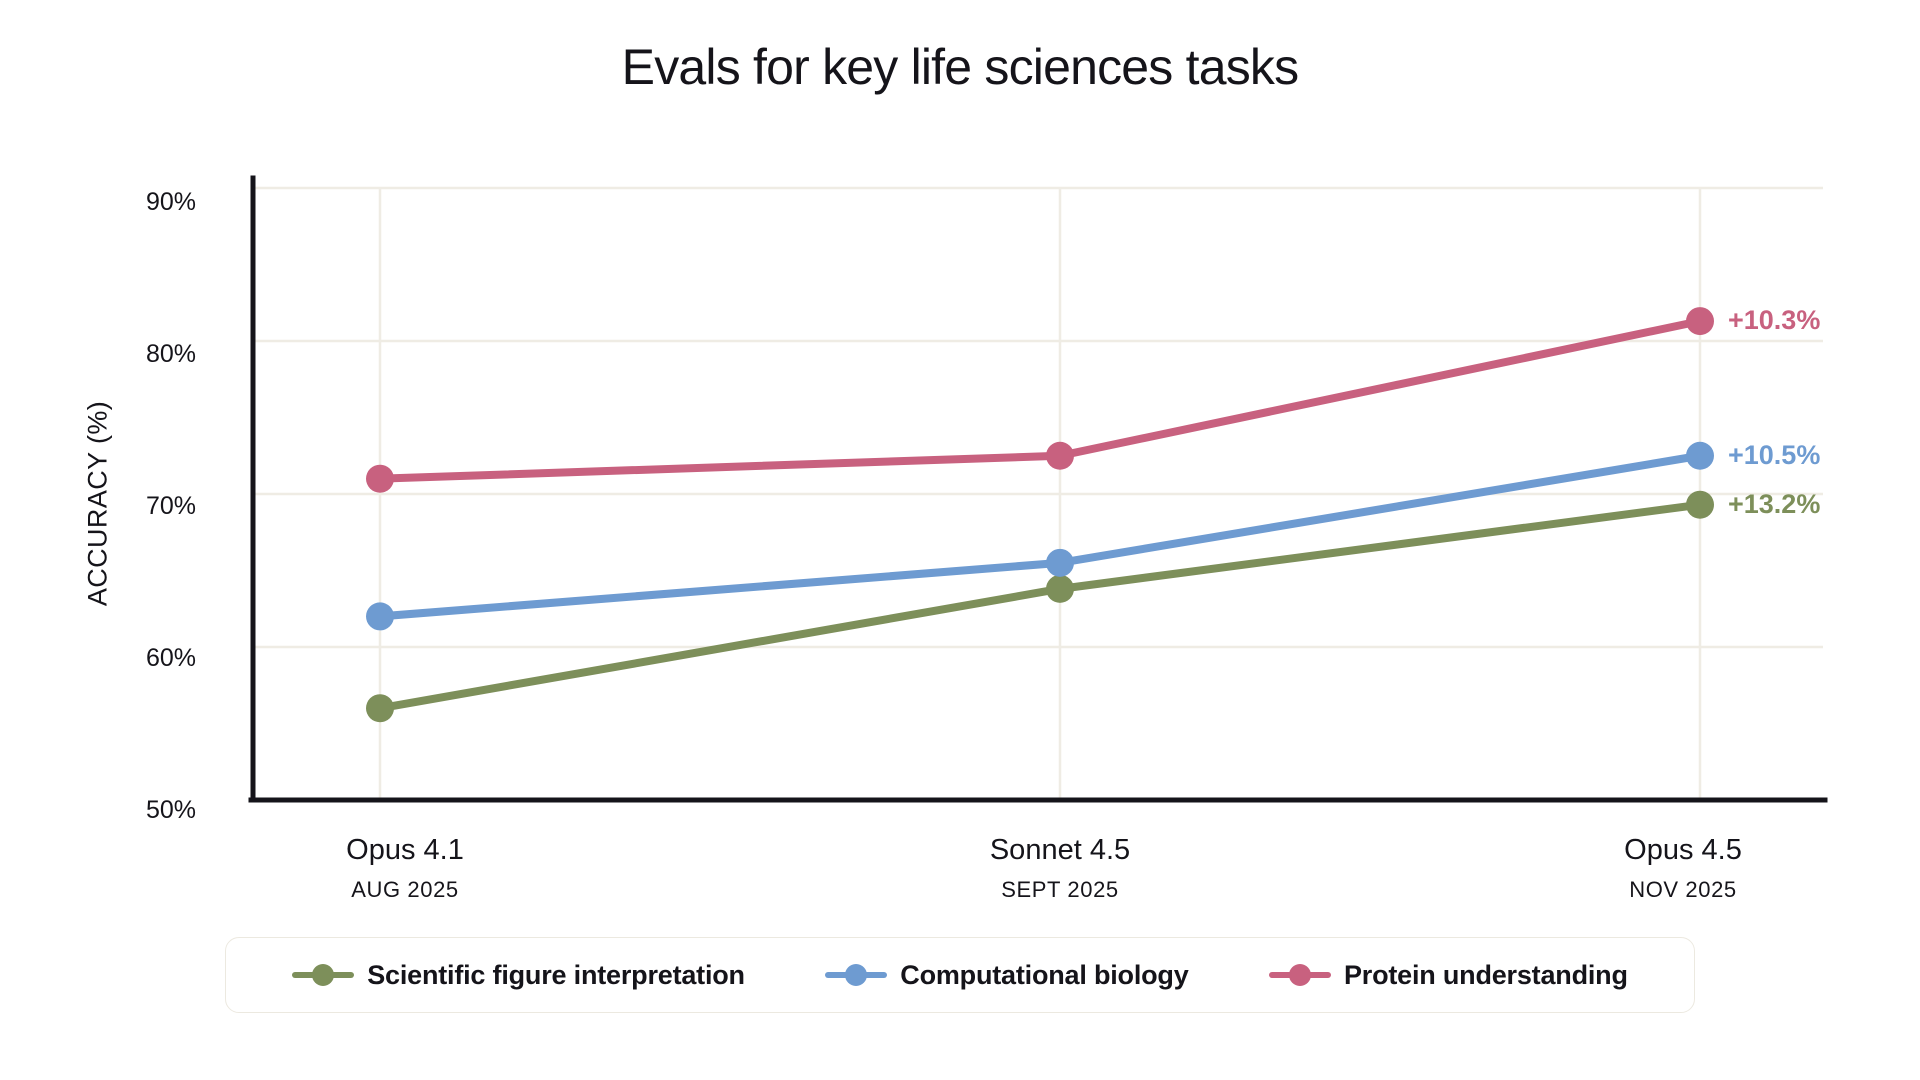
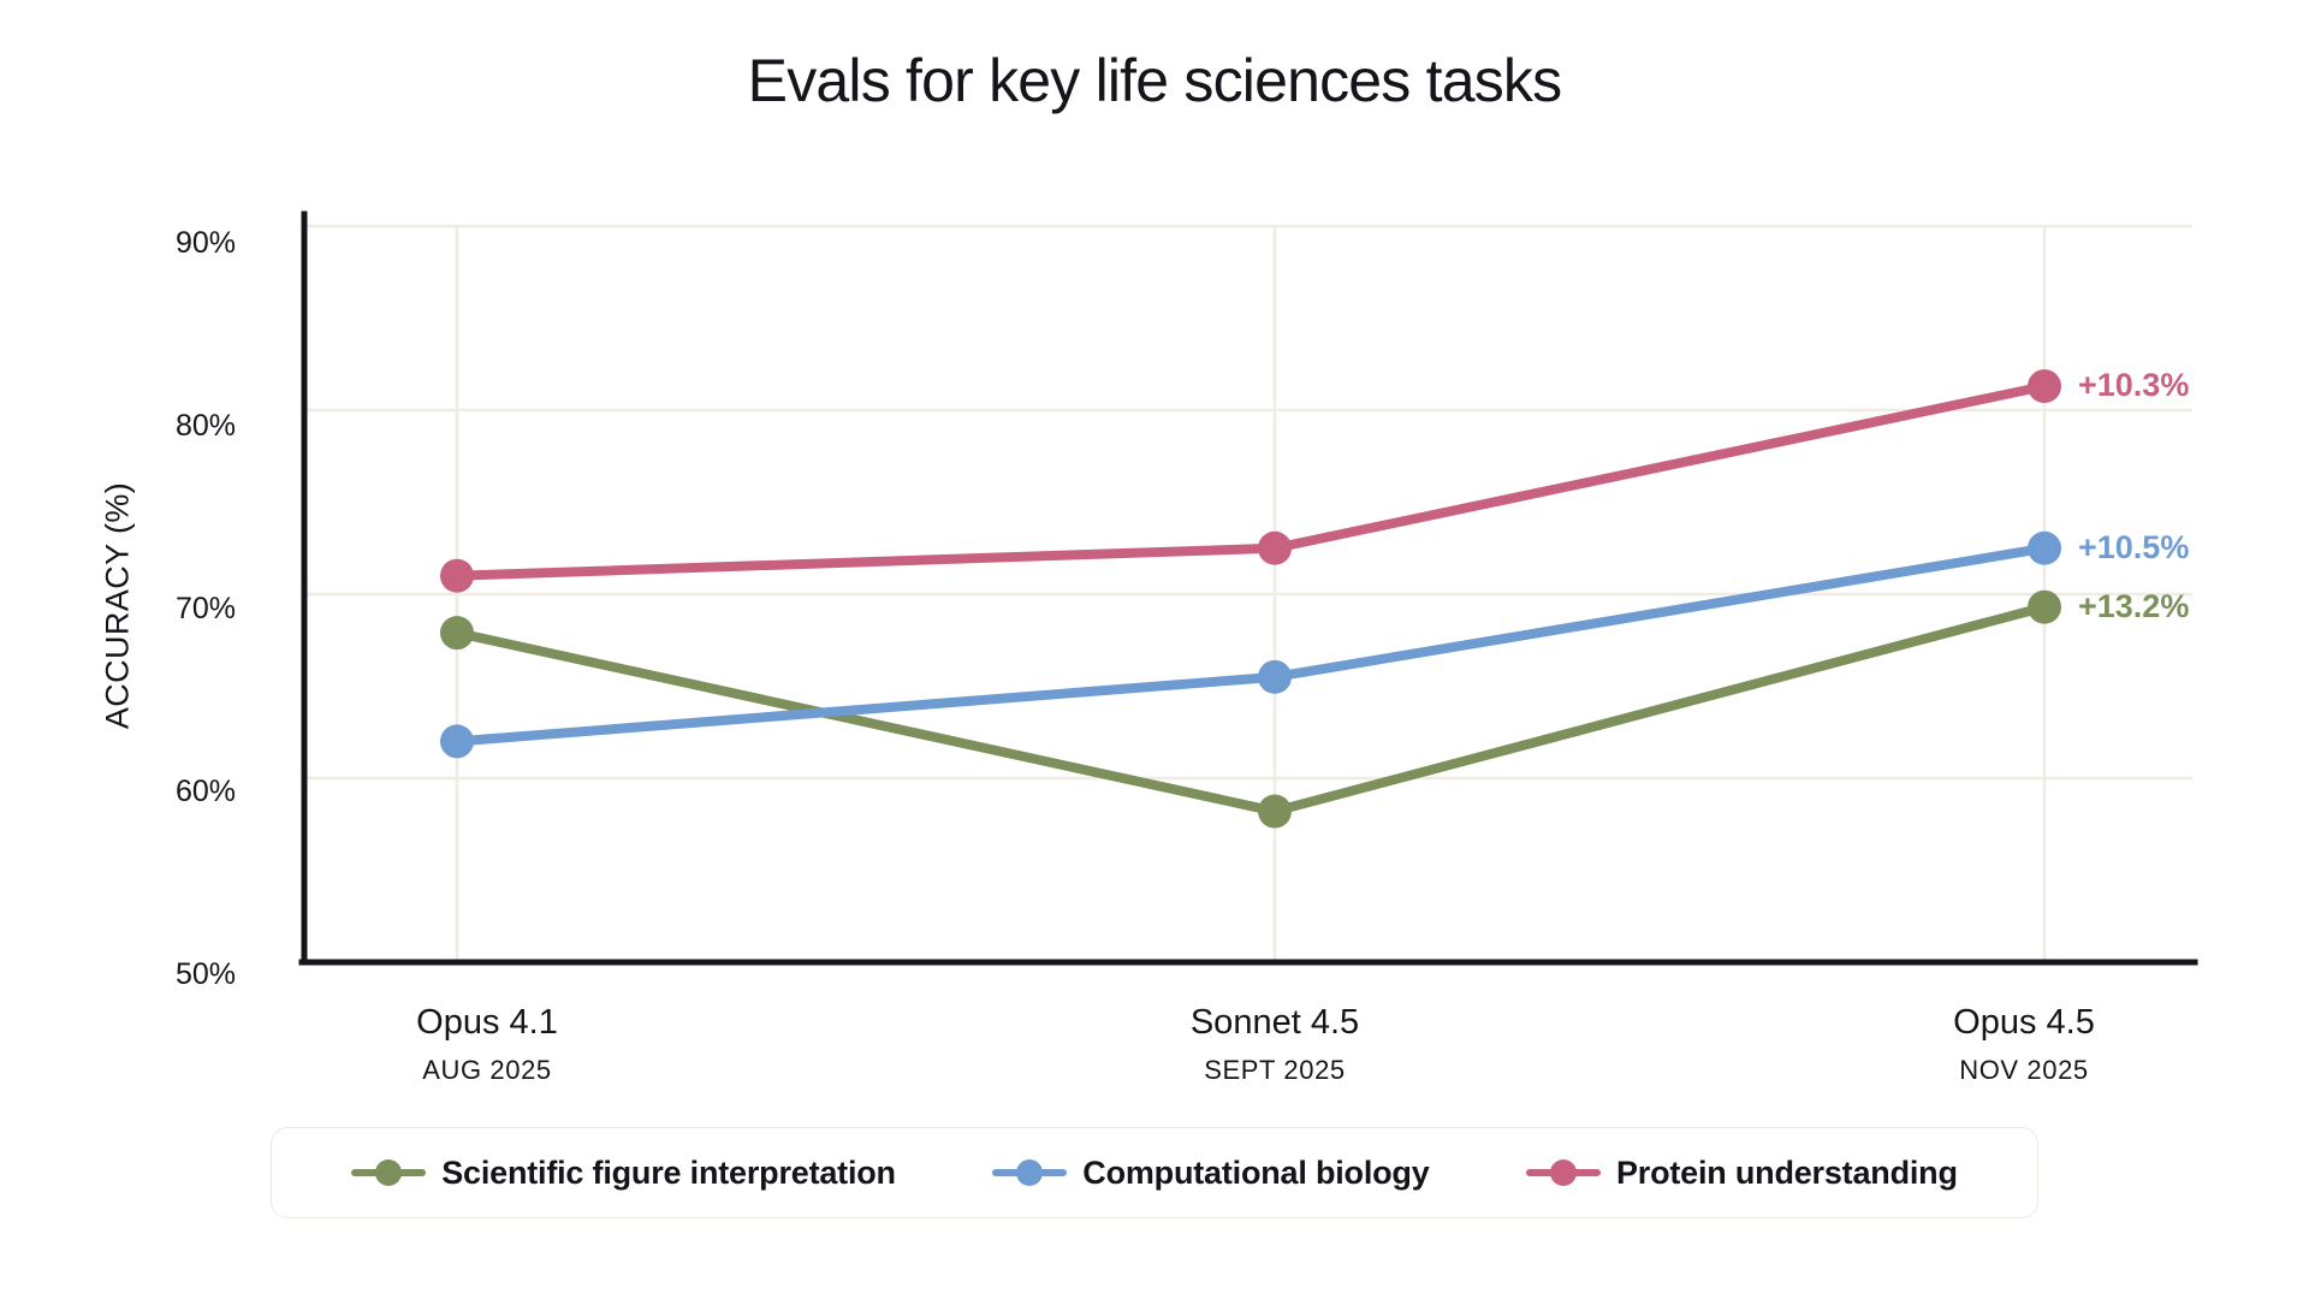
Scientific figure interpretation/Opus 4.1: 56.0% -> 67.9%
Scientific figure interpretation/Sonnet 4.5: 63.8% -> 58.2%
